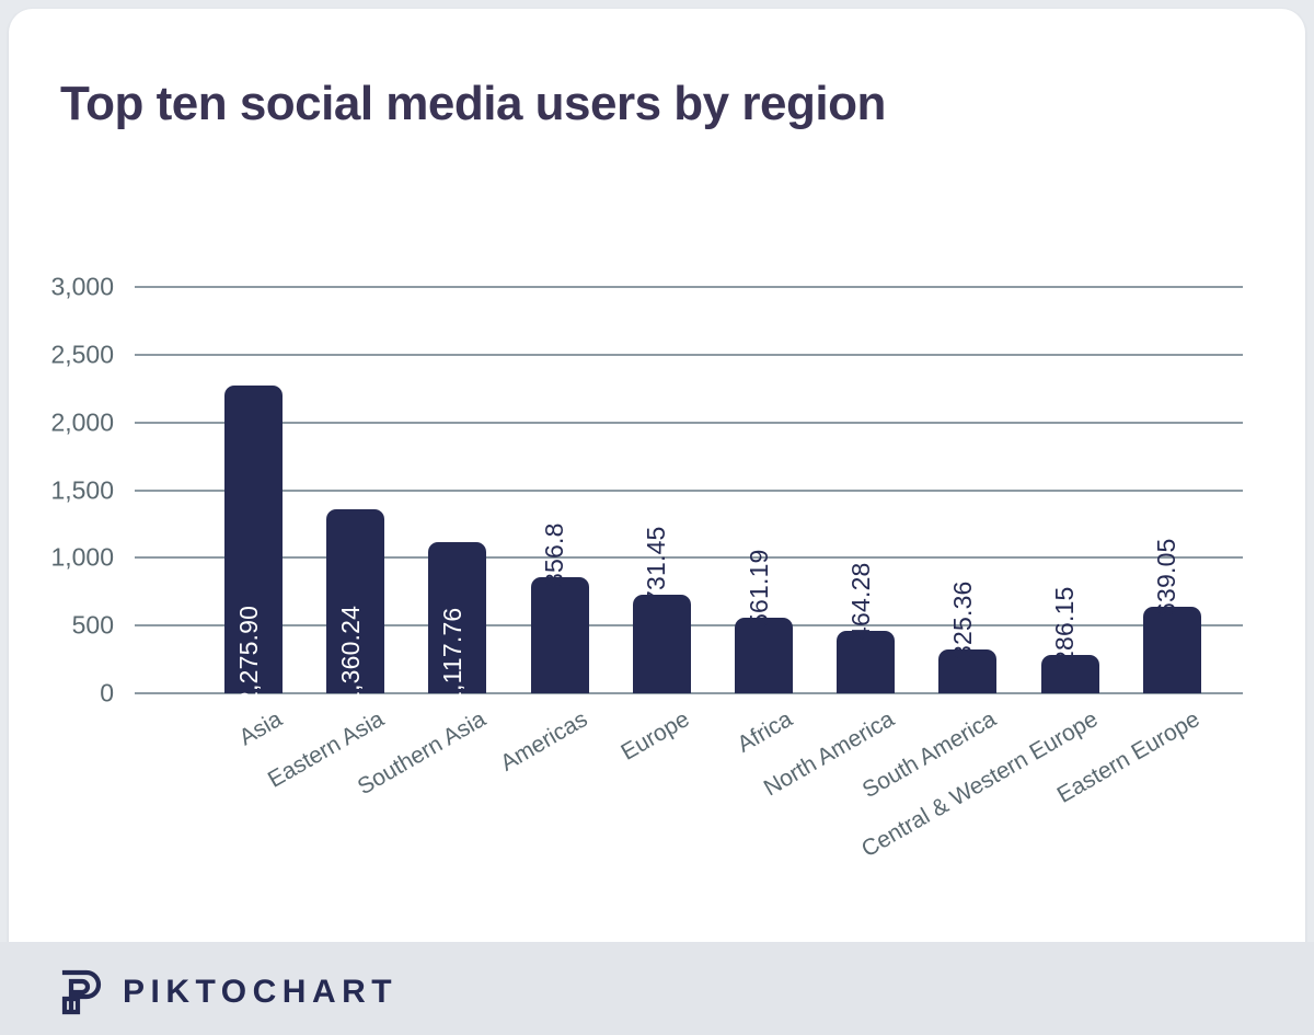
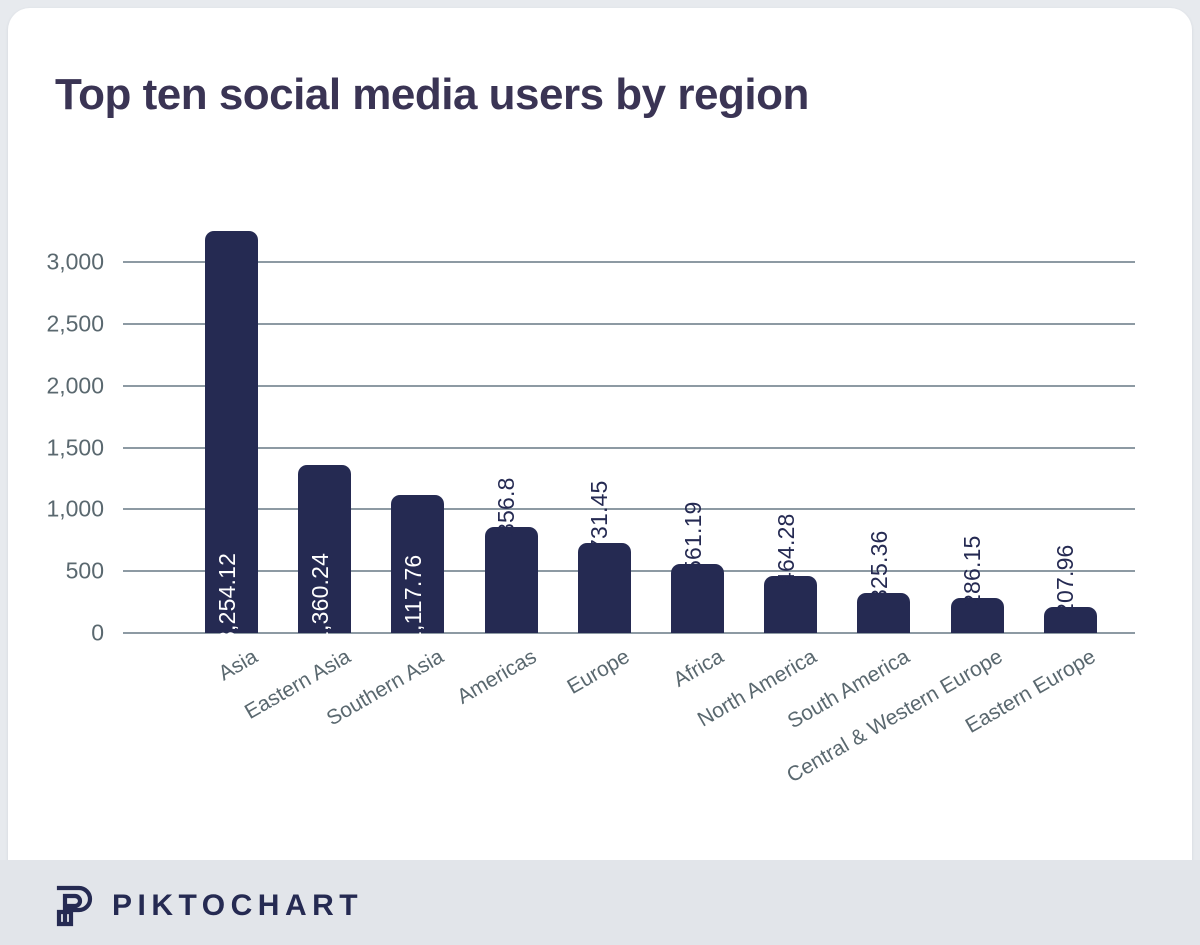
Asia: 2,275.90 -> 3,254.12
Eastern Europe: 639.05 -> 207.96
